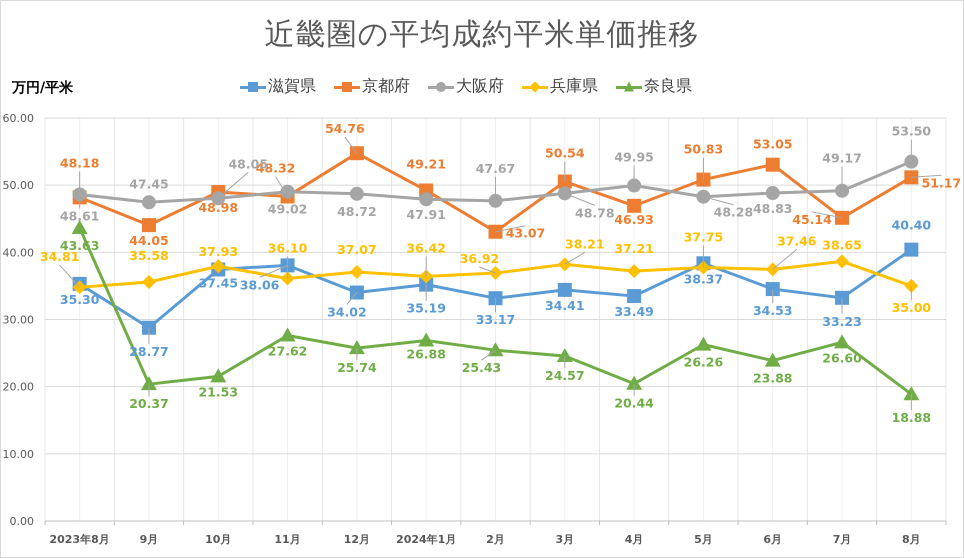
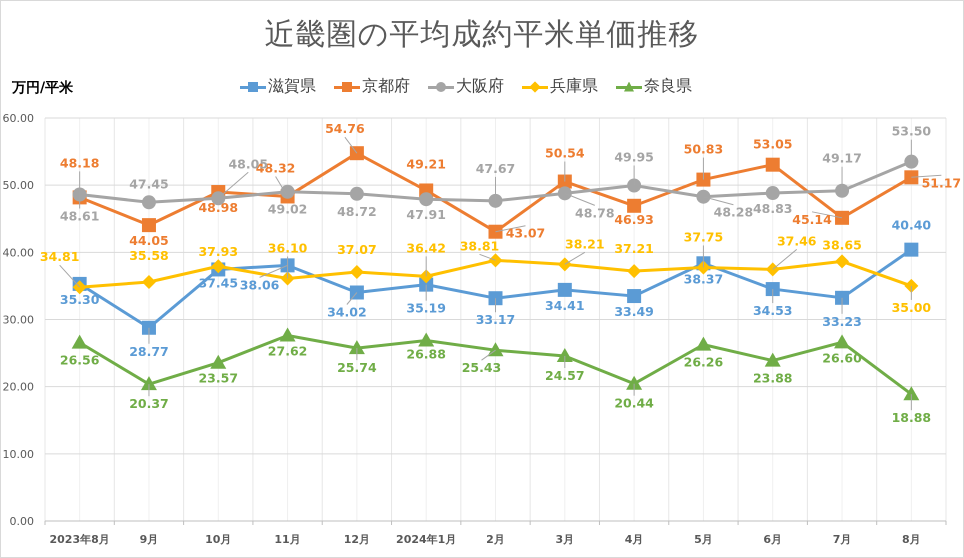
奈良県/2023年8月: 43.63 -> 26.56
奈良県/10月: 21.53 -> 23.57
兵庫県/2月: 36.92 -> 38.81
